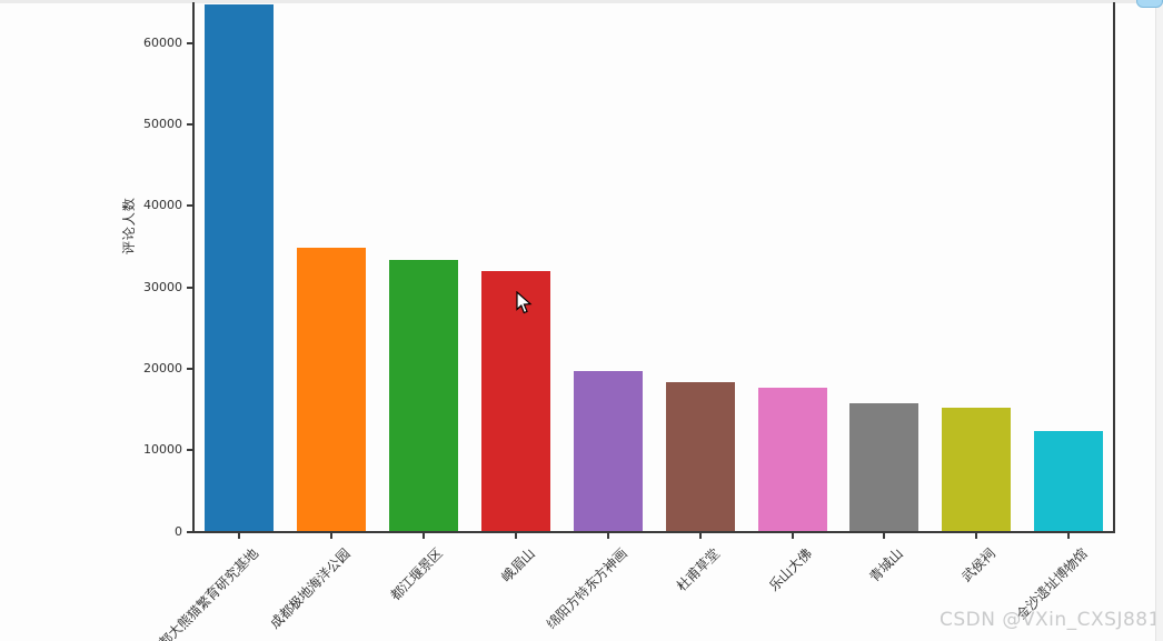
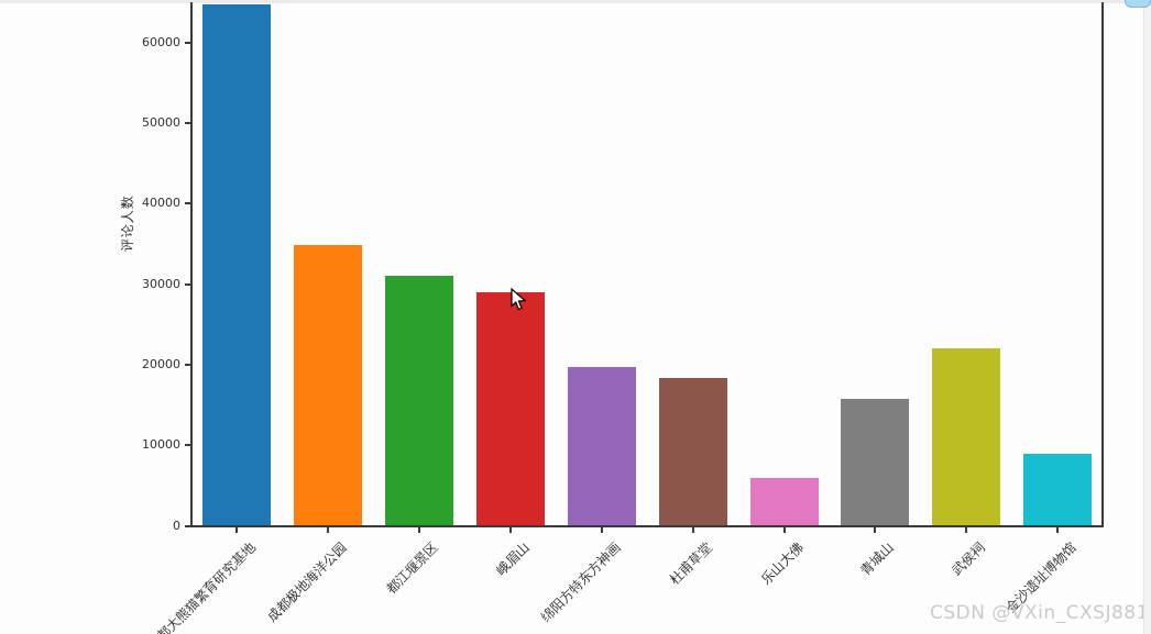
都江堰景区: 33000 -> 31000
峨眉山: 32000 -> 29000
乐山大佛: 18000 -> 6000
武侯祠: 15000 -> 22000
金沙遗址博物馆: 12000 -> 9000
